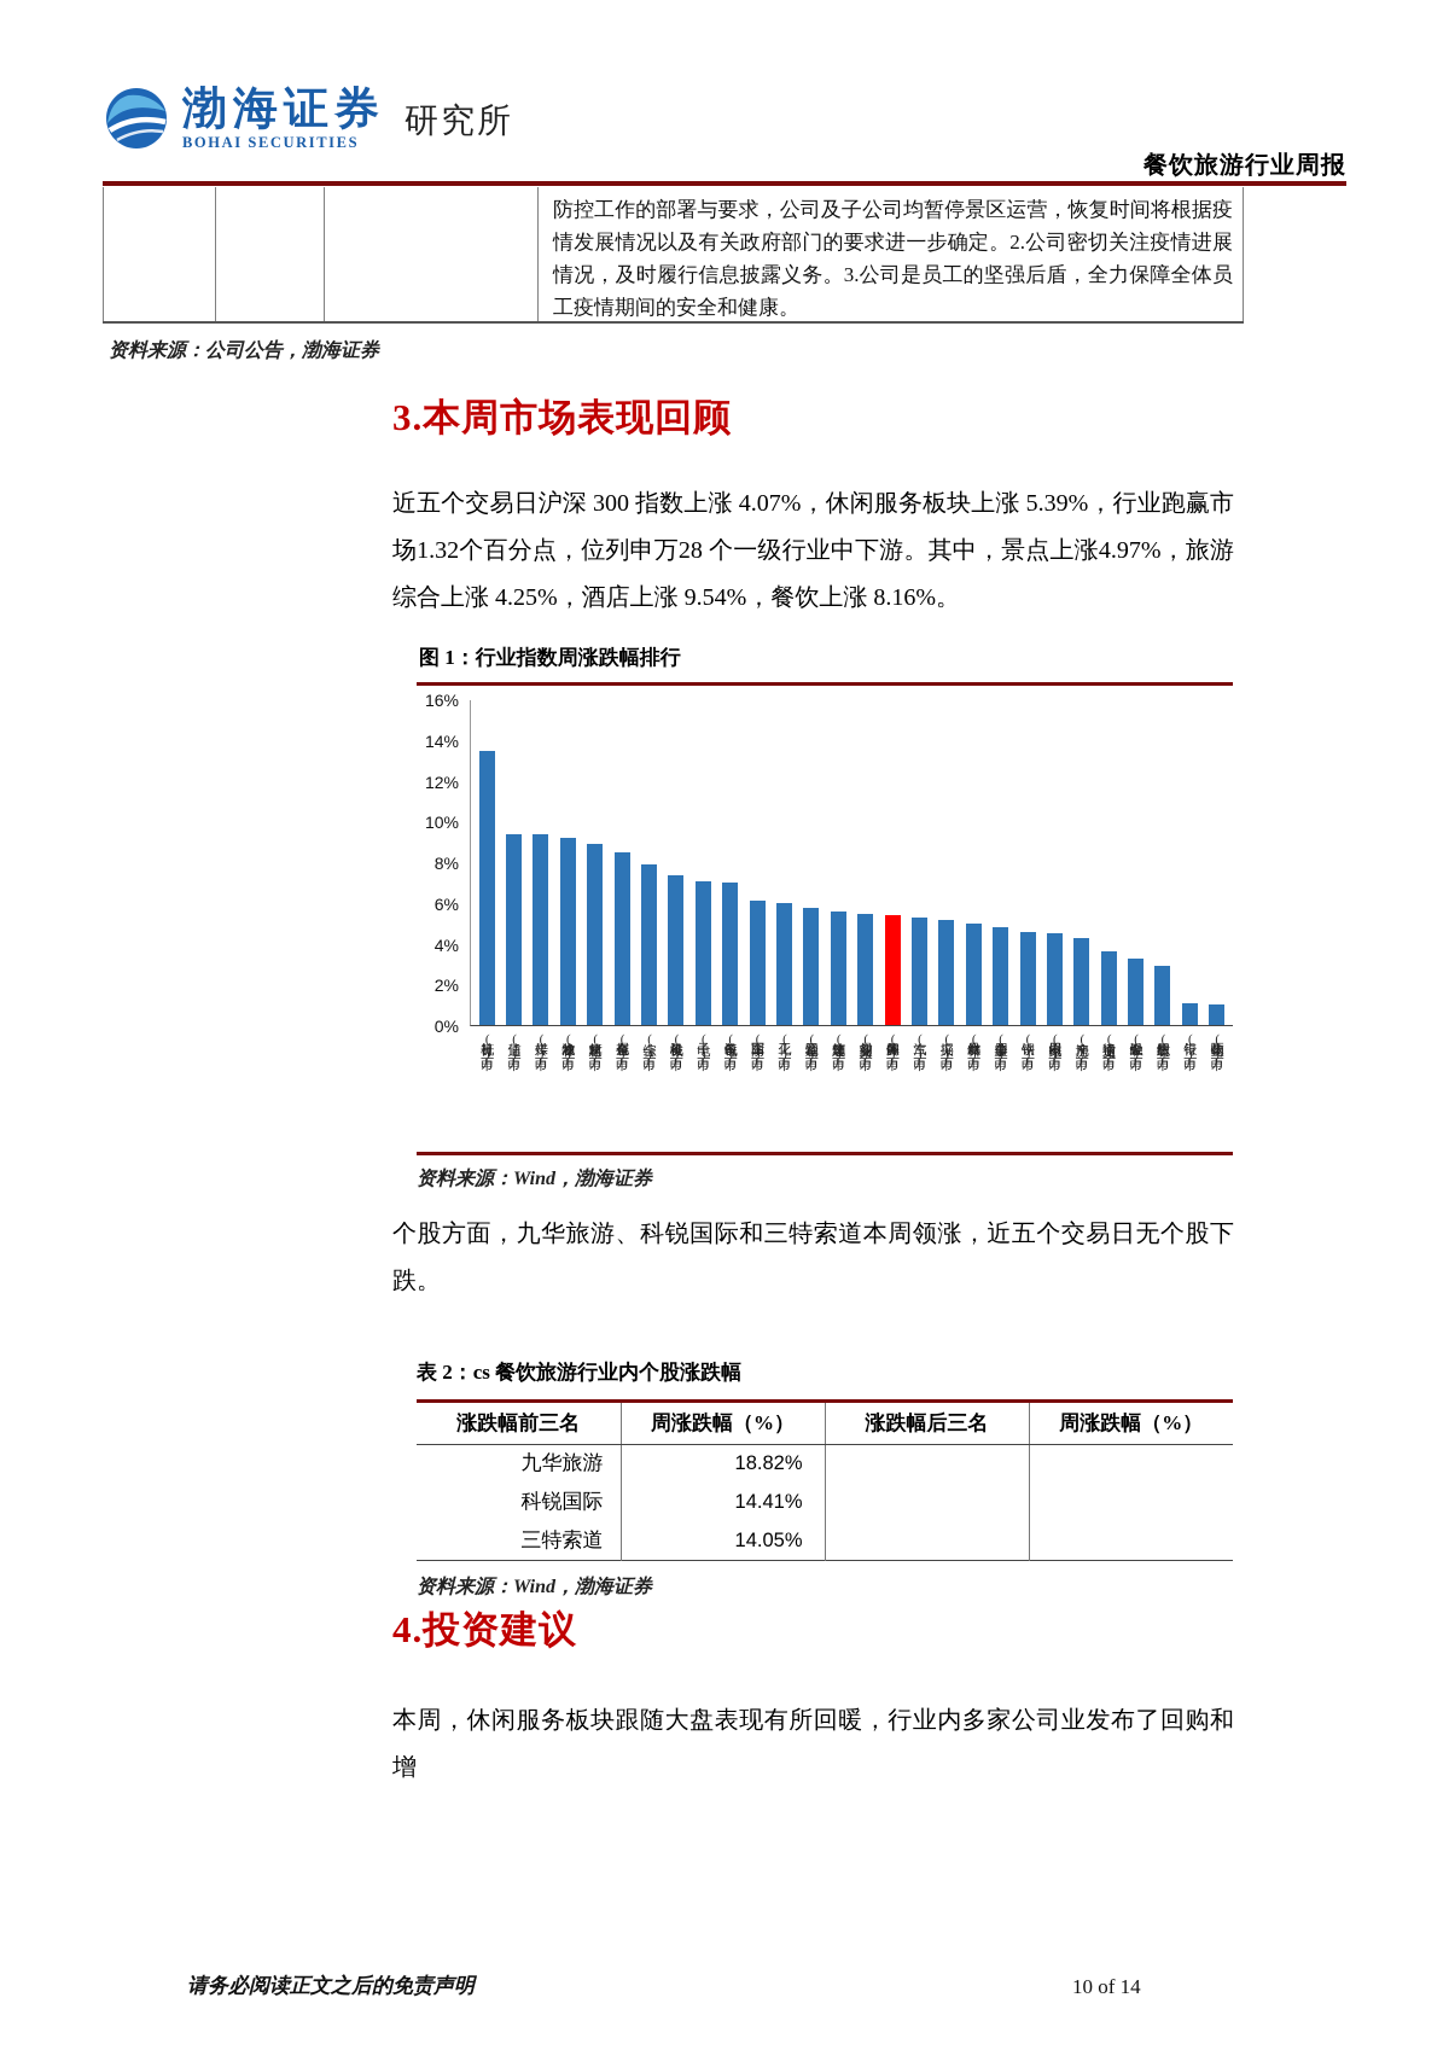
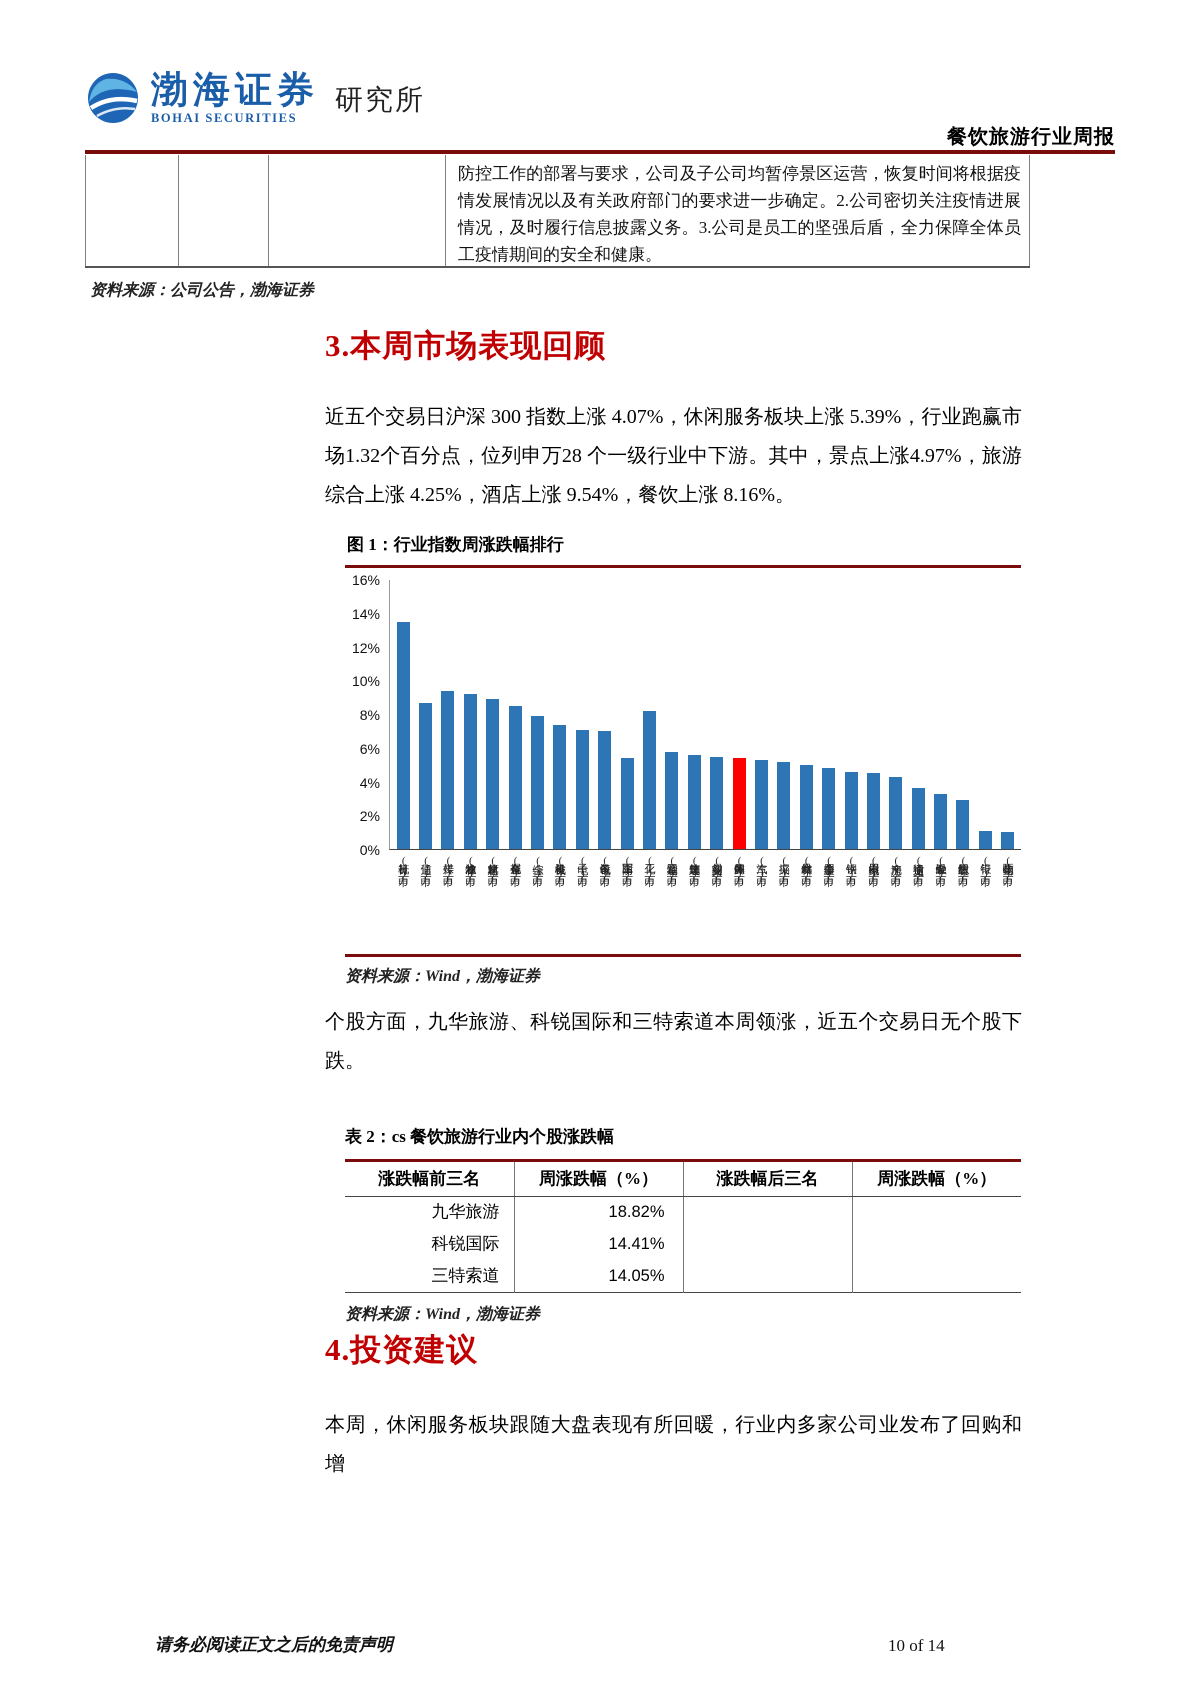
通信(申万): 9.4% -> 8.7%
国防军工(申万): 6.1% -> 5.4%
化工(申万): 6.0% -> 8.2%
